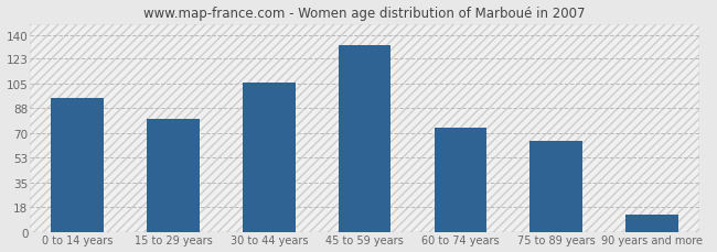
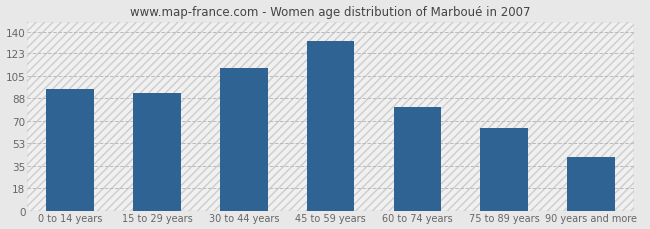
15 to 29 years: 80 -> 92
30 to 44 years: 106 -> 112
60 to 74 years: 74 -> 81
90 years and more: 12 -> 42
